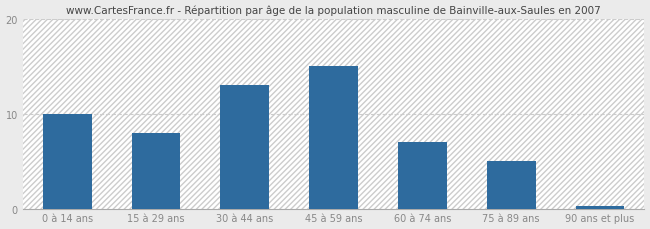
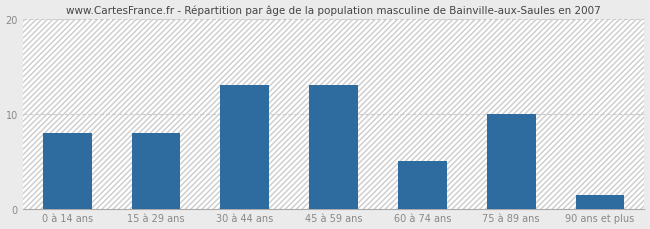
0 à 14 ans: 10.0 -> 8.0
45 à 59 ans: 15.0 -> 13.0
60 à 74 ans: 7.0 -> 5.0
75 à 89 ans: 5.0 -> 10.0
90 ans et plus: 0.3 -> 1.4
